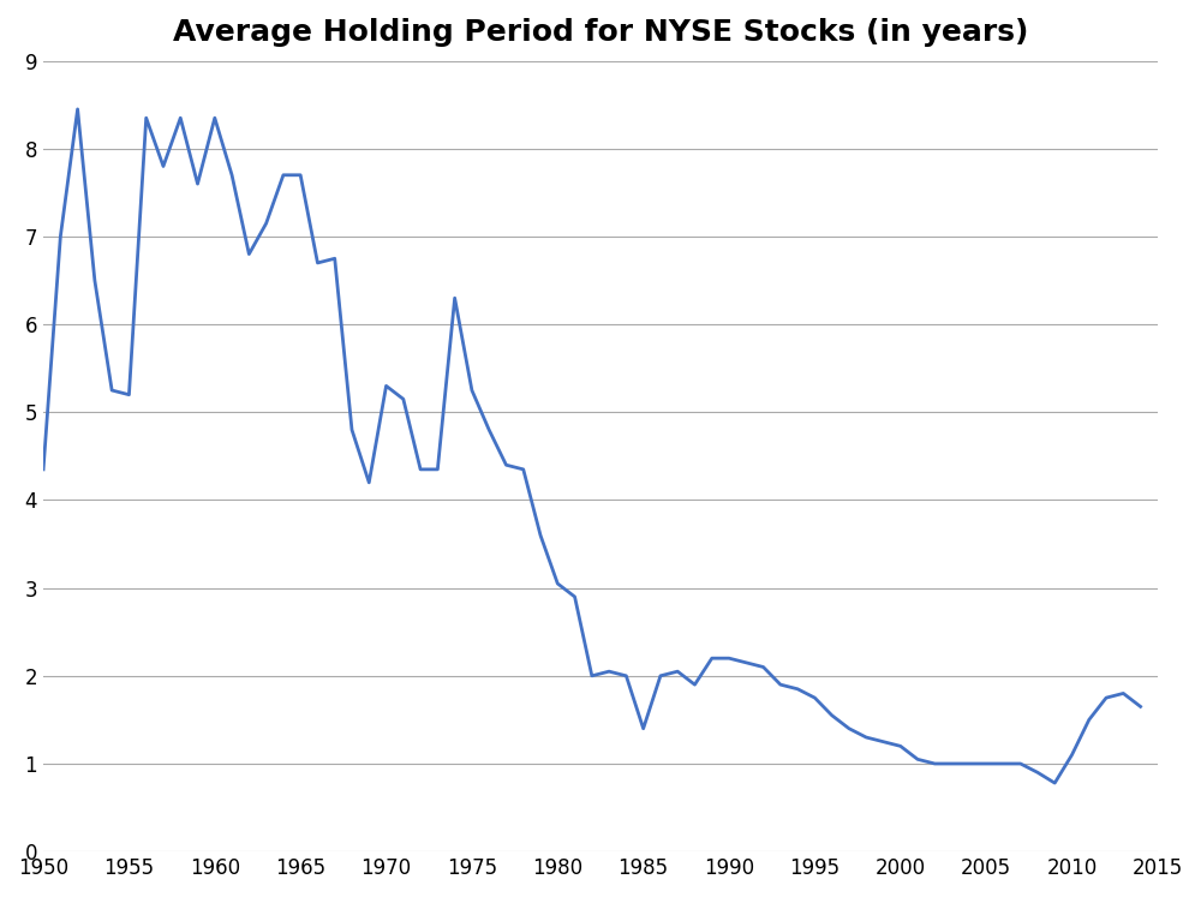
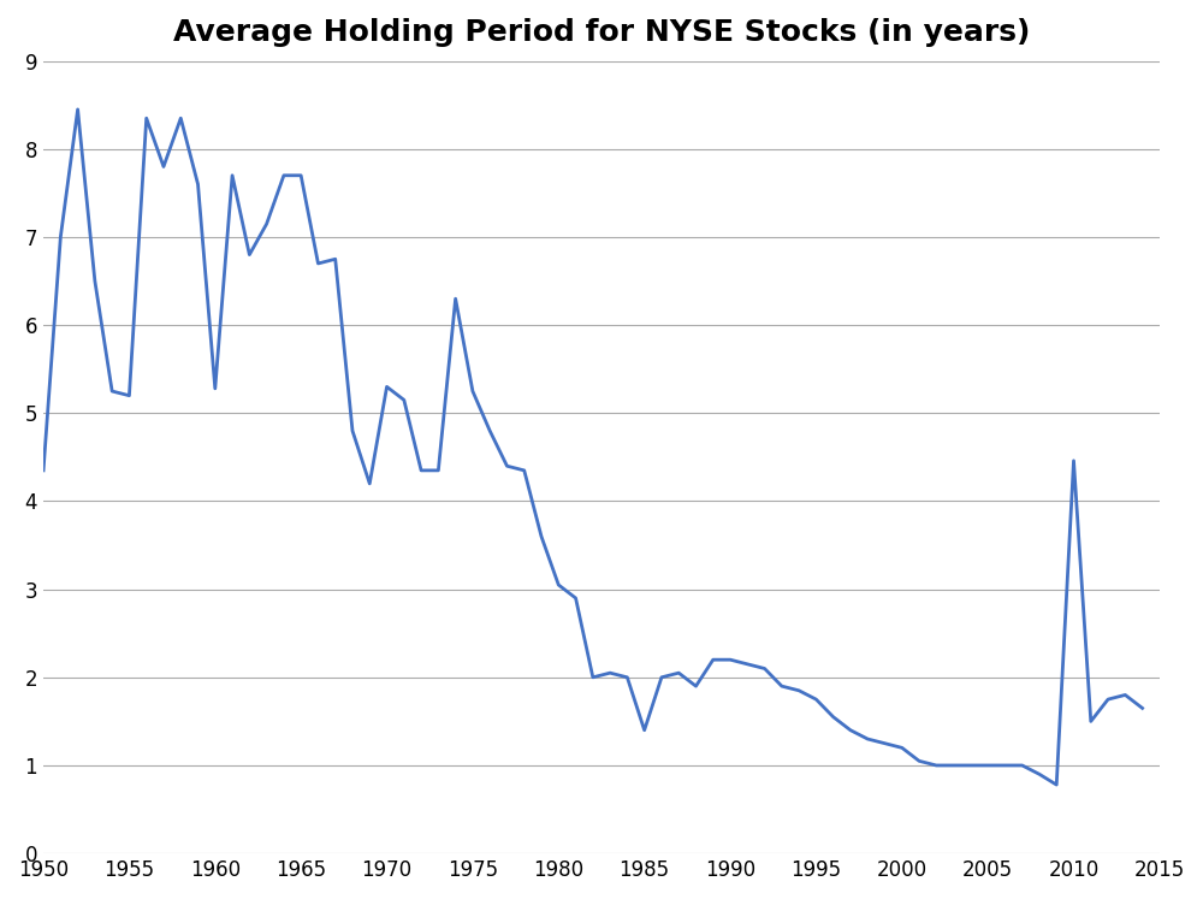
1960: 8.35 -> 5.28
2010: 1.10 -> 4.46
